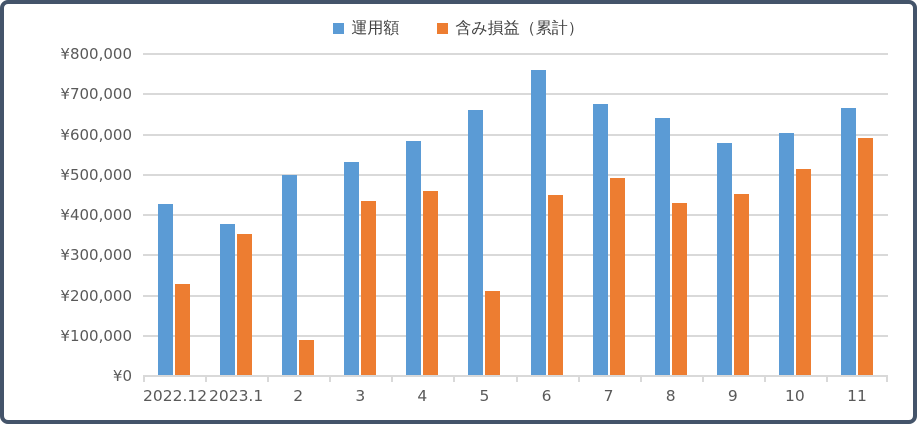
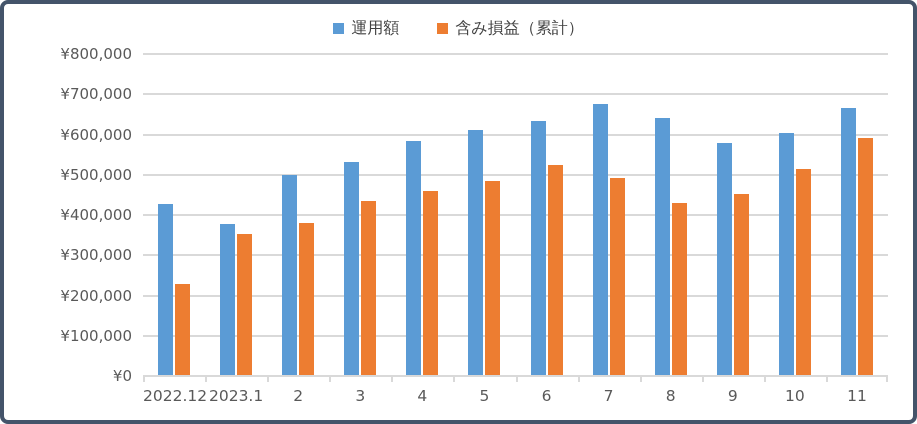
含み損益（累計）/2: ¥90000 -> ¥380000
運用額/5: ¥660000 -> ¥610000
含み損益（累計）/5: ¥210000 -> ¥480000
運用額/6: ¥760000 -> ¥630000
含み損益（累計）/6: ¥450000 -> ¥520000
